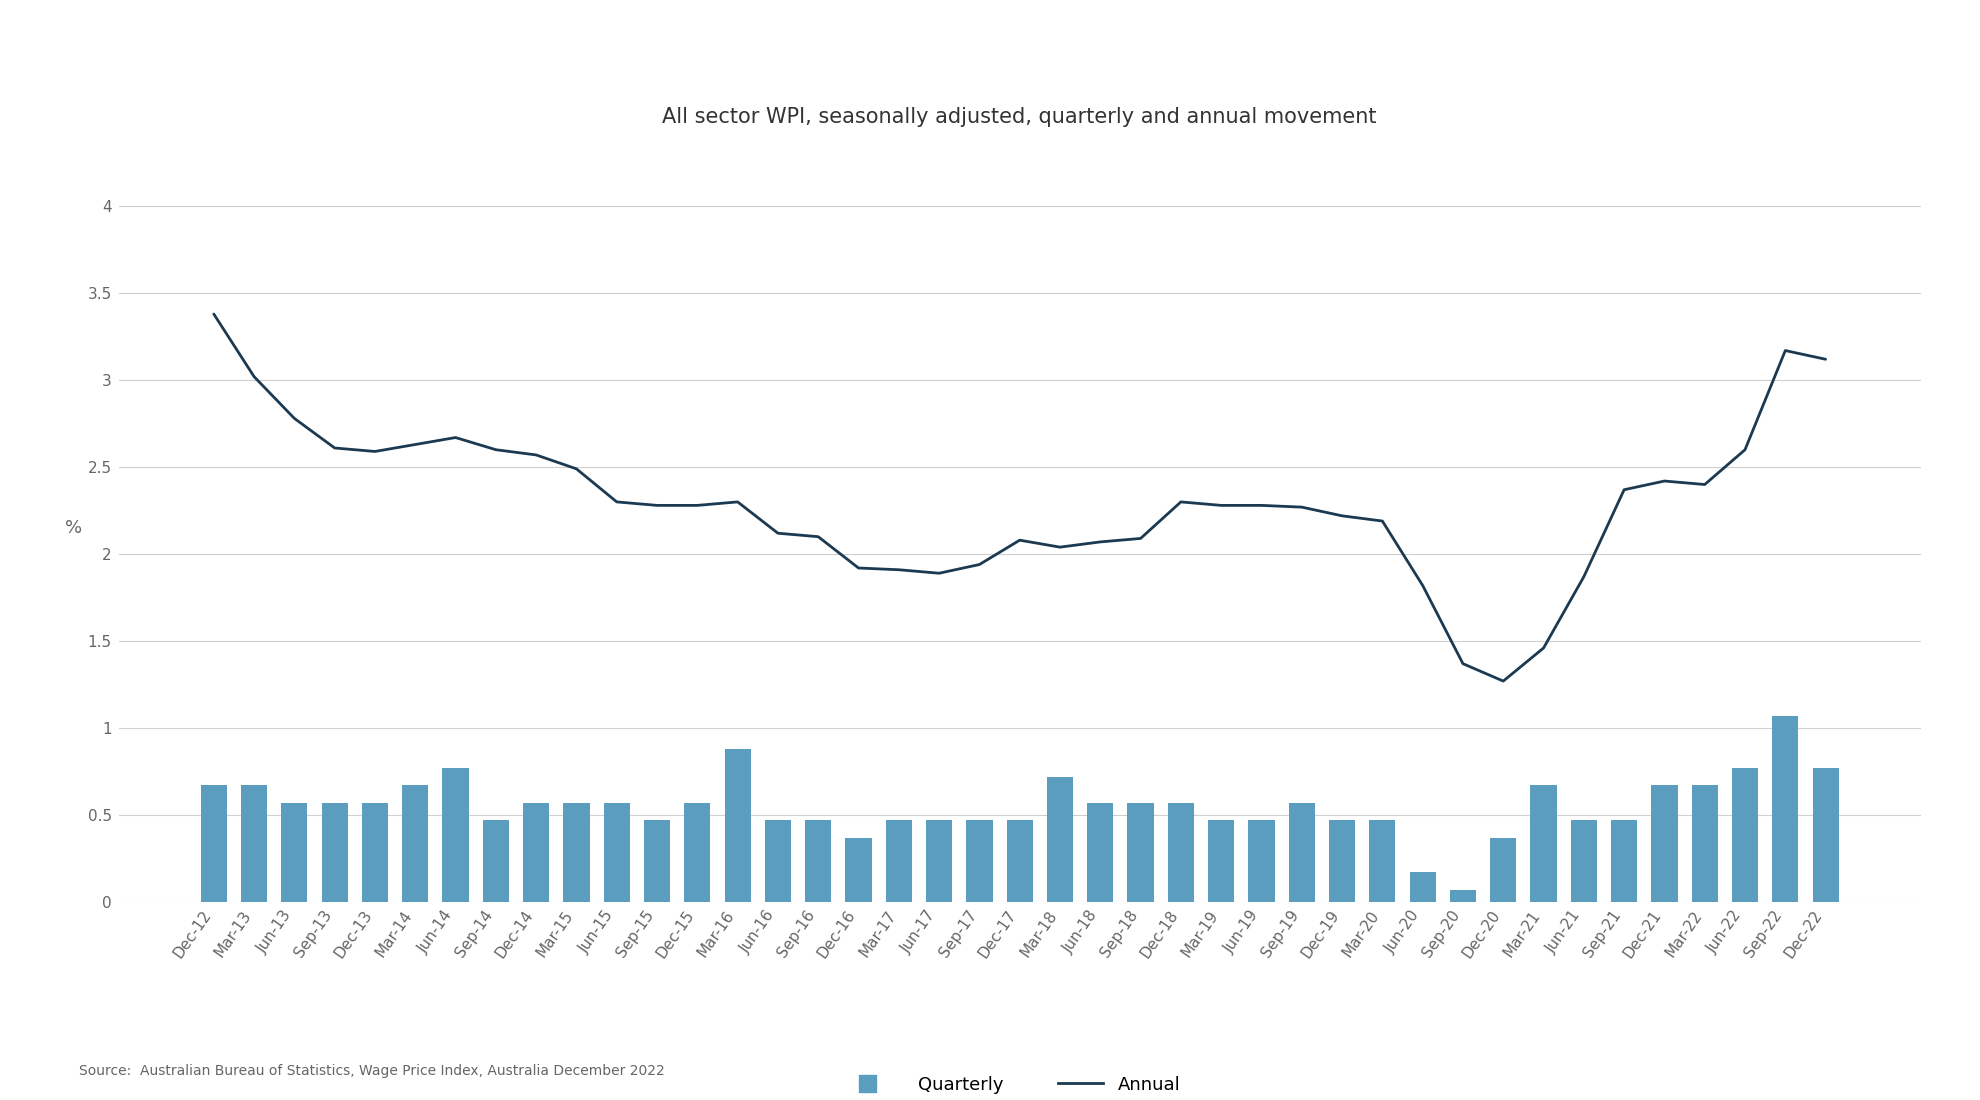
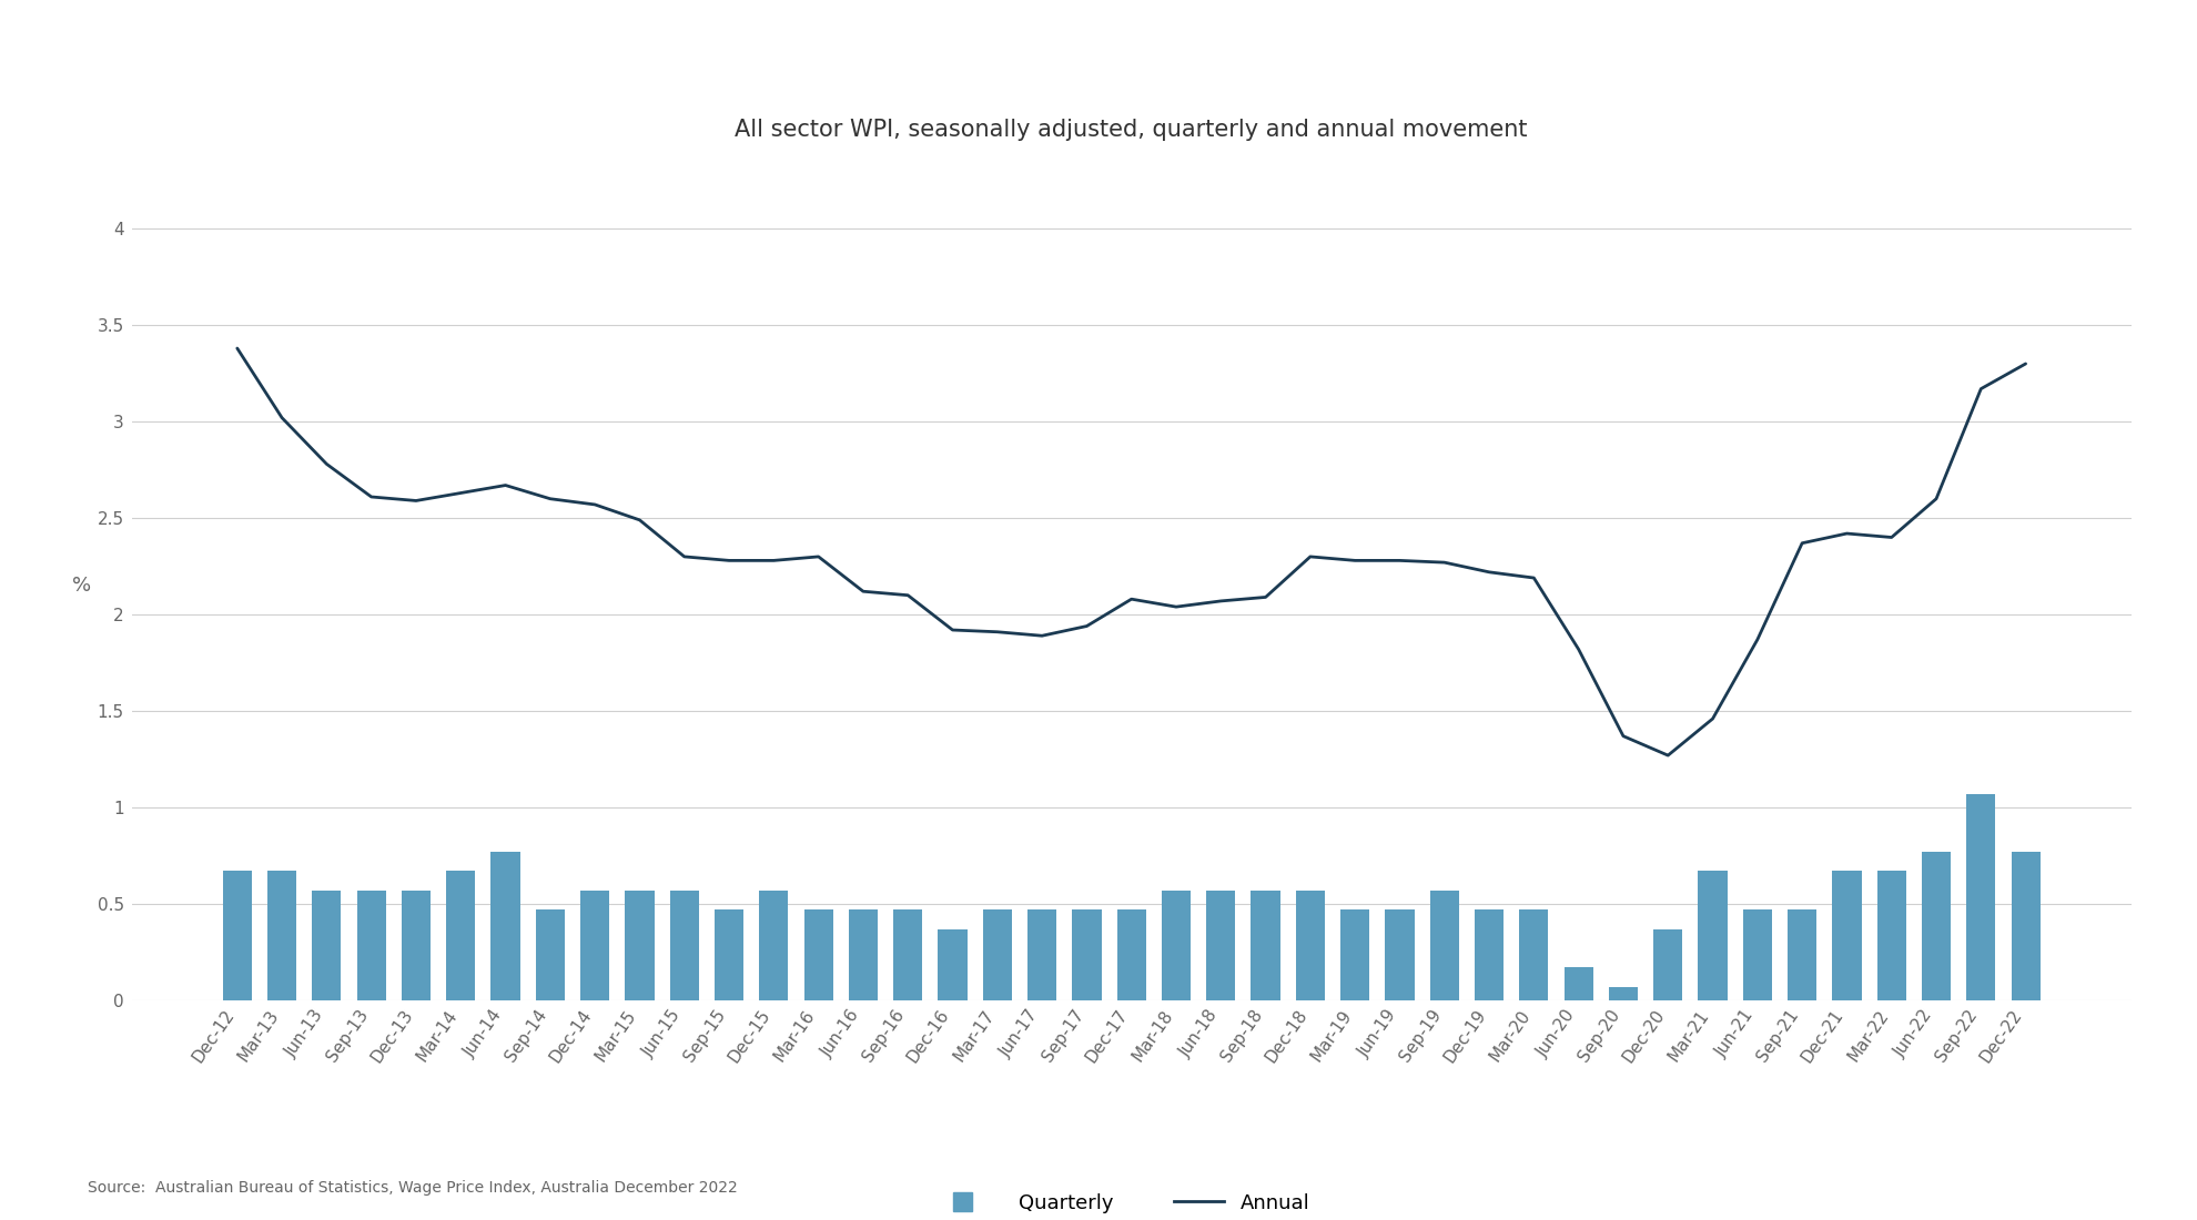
Quarterly/Mar-16: 0.88 -> 0.47
Quarterly/Mar-18: 0.72 -> 0.57
Annual/Dec-22: 3.12 -> 3.30
